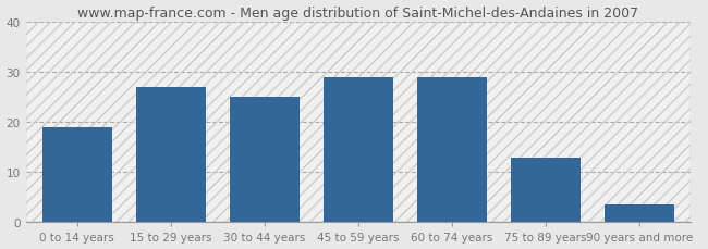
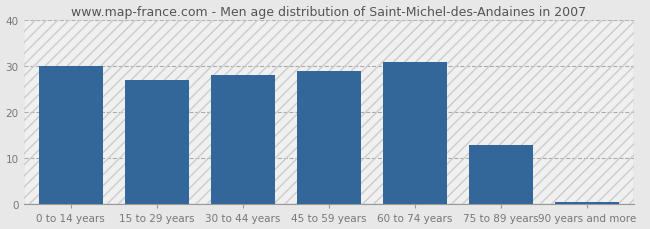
0 to 14 years: 19.0 -> 30.0
30 to 44 years: 25.0 -> 28.0
60 to 74 years: 29.0 -> 31.0
90 years and more: 3.5 -> 0.5
